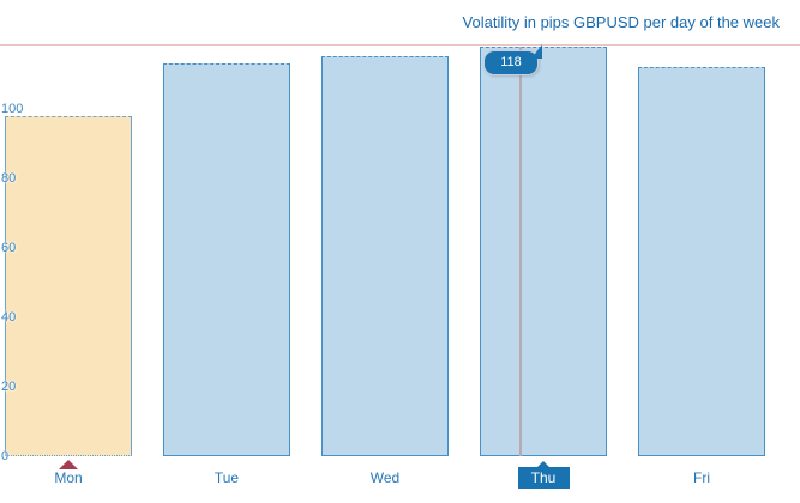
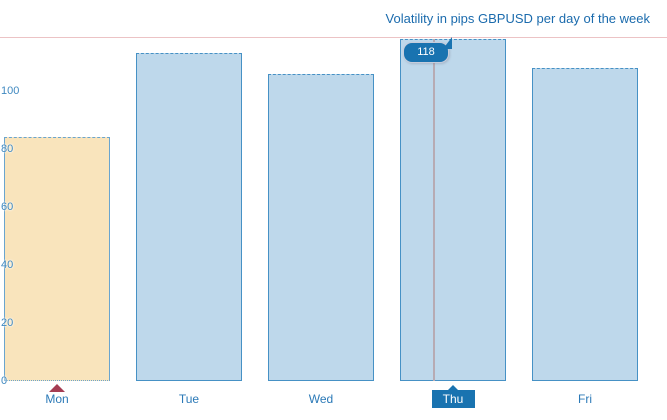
Mon: 98 -> 84
Wed: 115 -> 106
Fri: 112 -> 108
